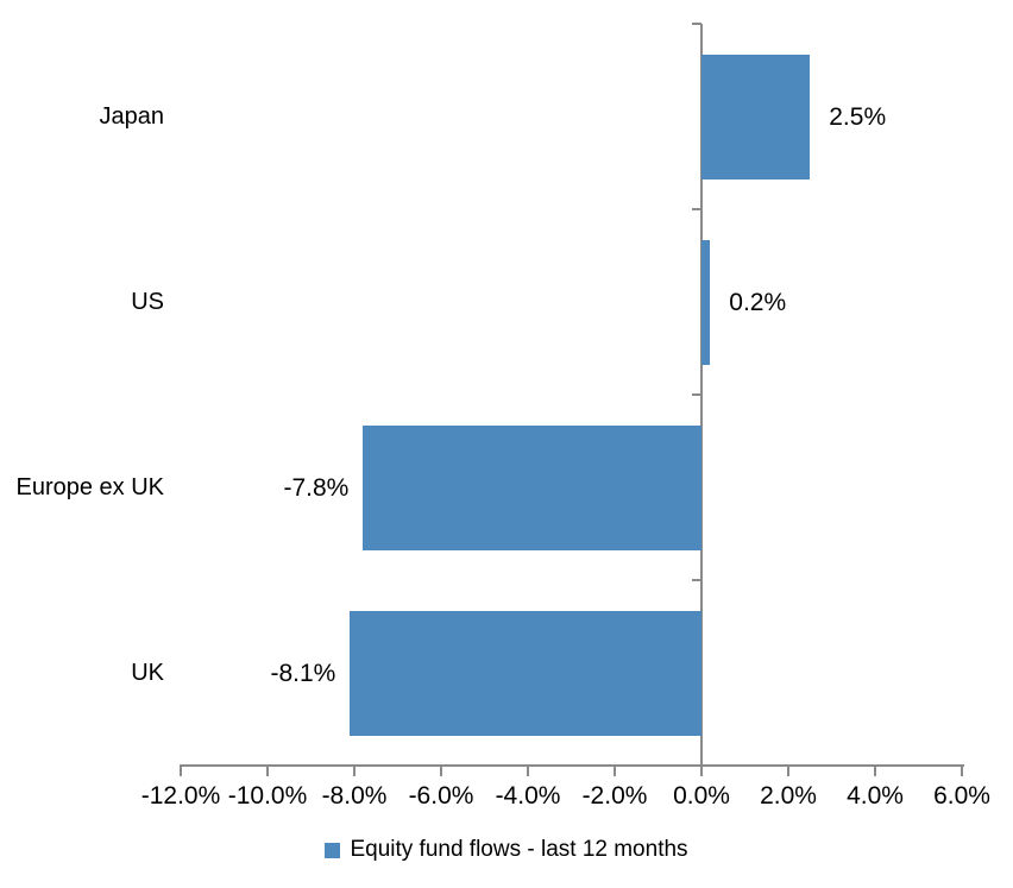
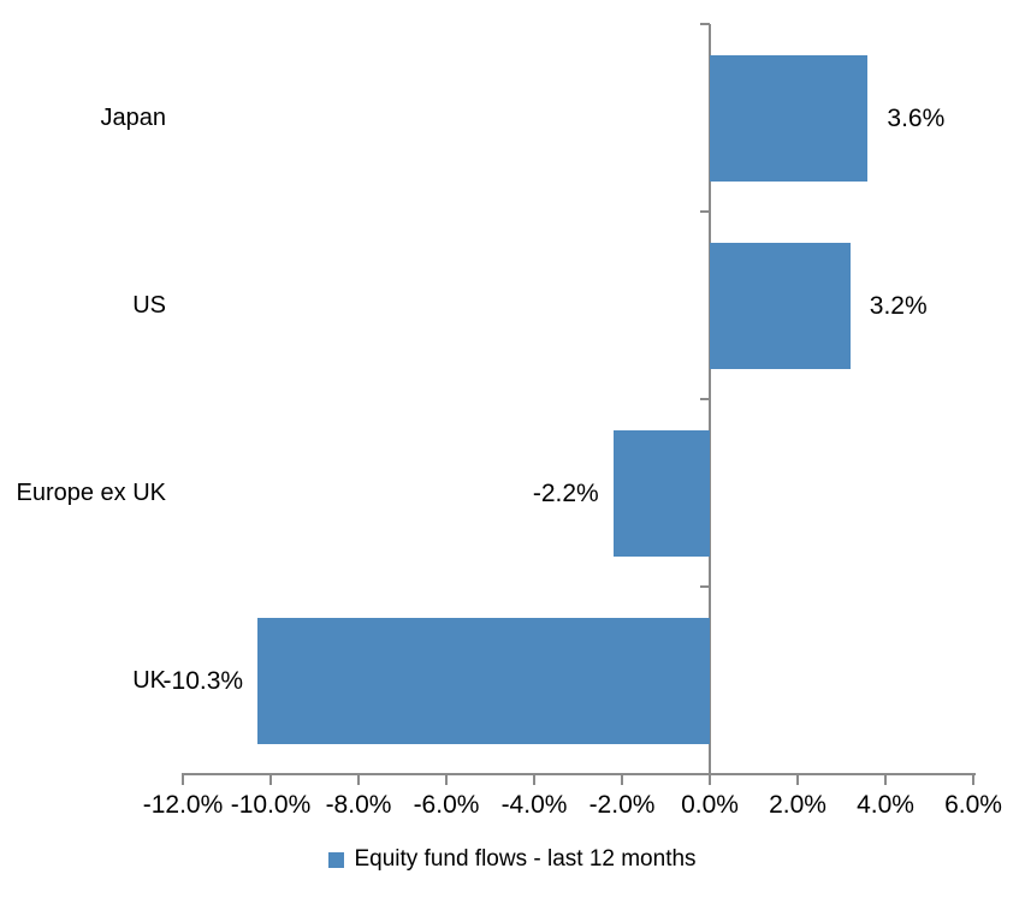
Japan: 2.5% -> 3.6%
US: 0.2% -> 3.2%
Europe ex UK: -7.8% -> -2.2%
UK: -8.1% -> -10.3%
